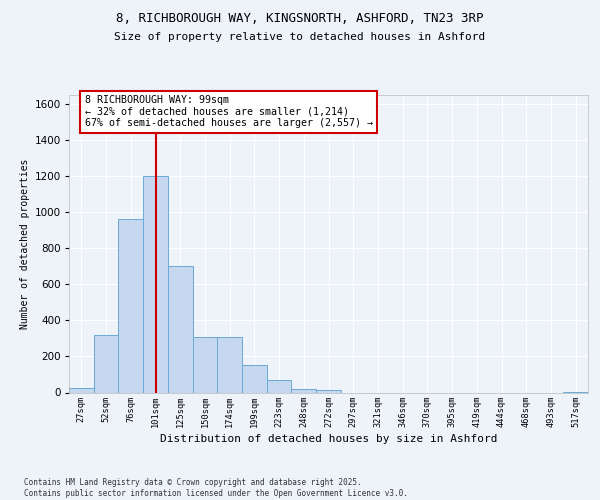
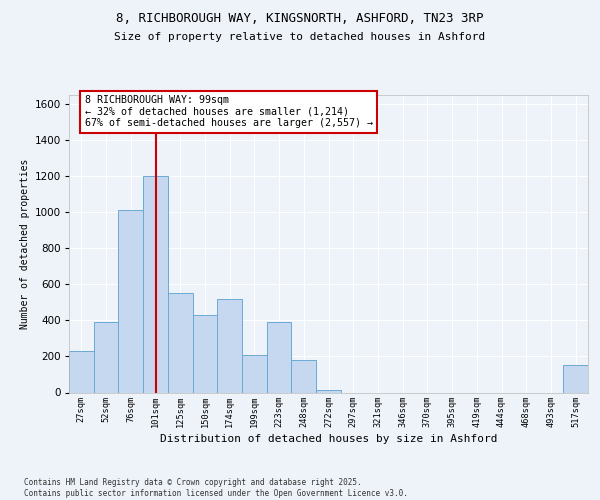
27sqm: 20 -> 230
52sqm: 320 -> 390
76sqm: 960 -> 1010
125sqm: 700 -> 550
150sqm: 310 -> 430
174sqm: 310 -> 520
199sqm: 150 -> 210
223sqm: 70 -> 390
248sqm: 20 -> 180
517sqm: 0 -> 150
